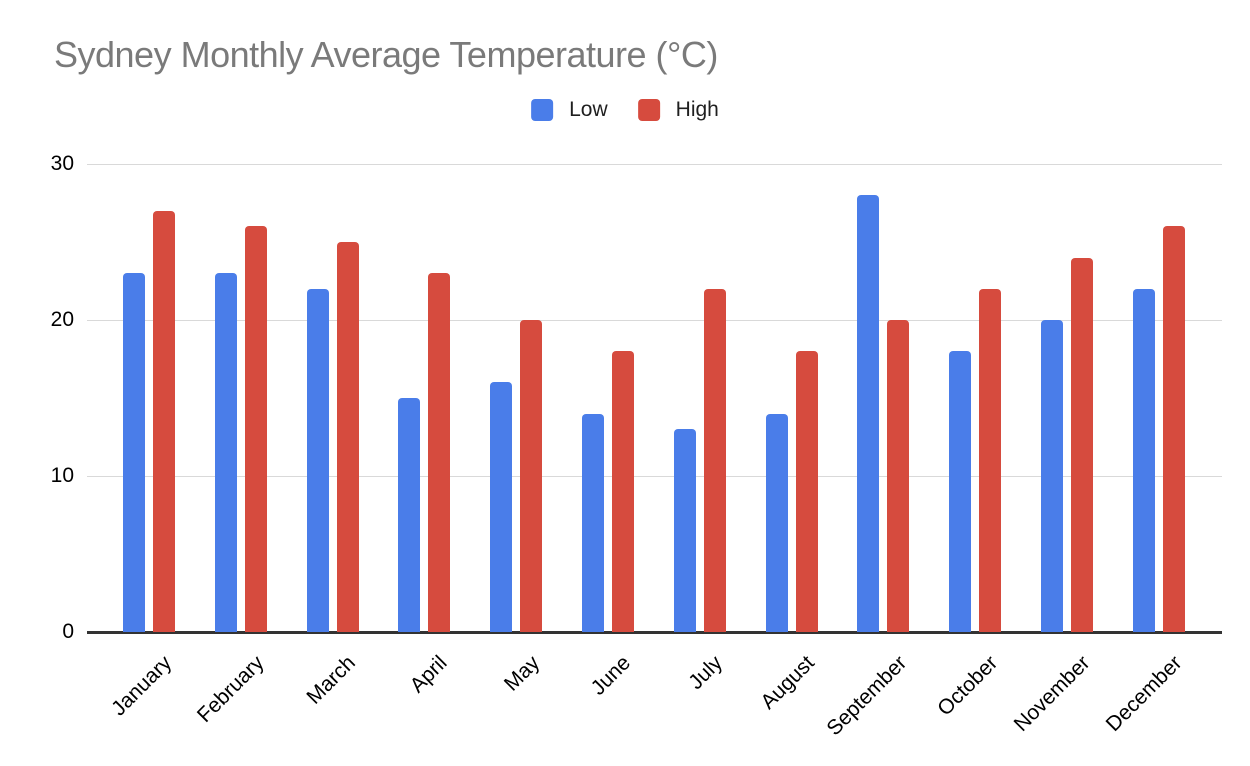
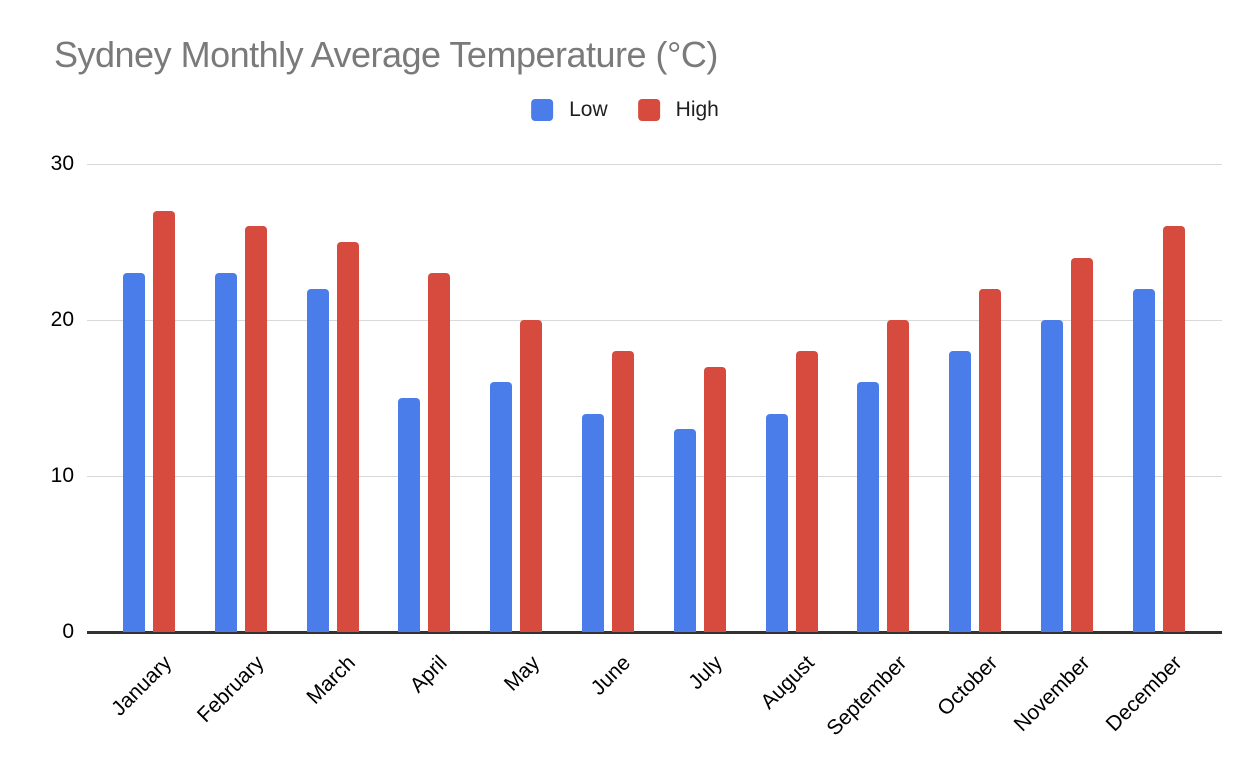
High/July: 22 -> 17
Low/September: 28 -> 16
